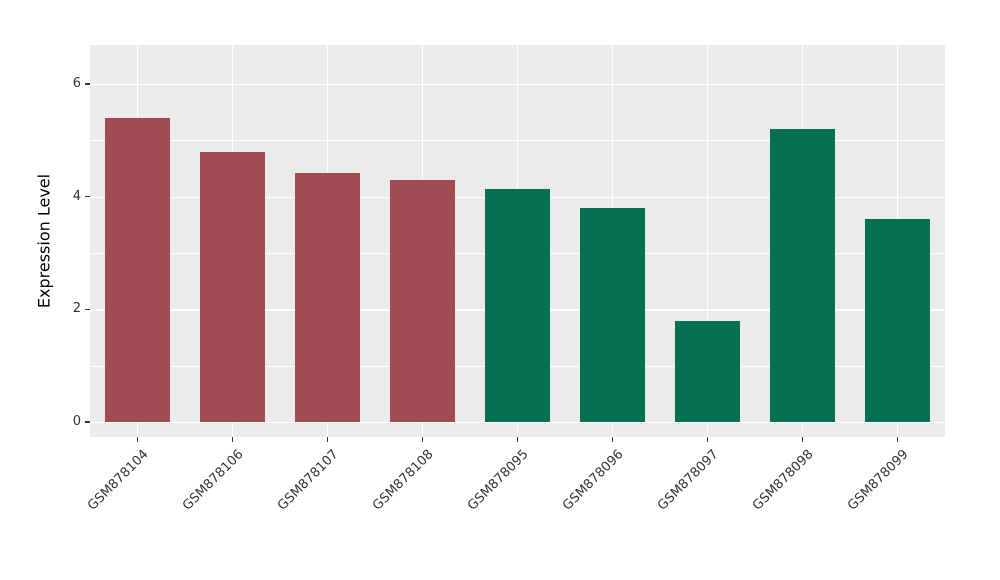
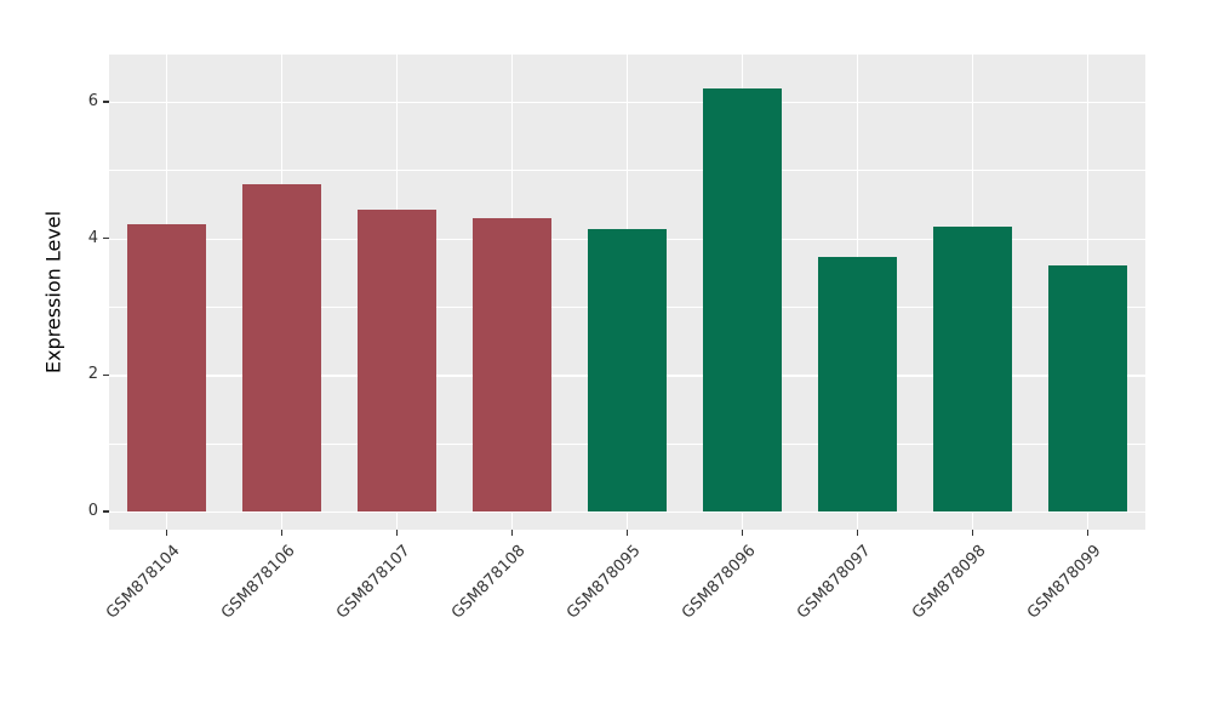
GSM878104: 5.4 -> 4.2
GSM878096: 3.8 -> 6.2
GSM878097: 1.8 -> 3.7
GSM878098: 5.2 -> 4.2
